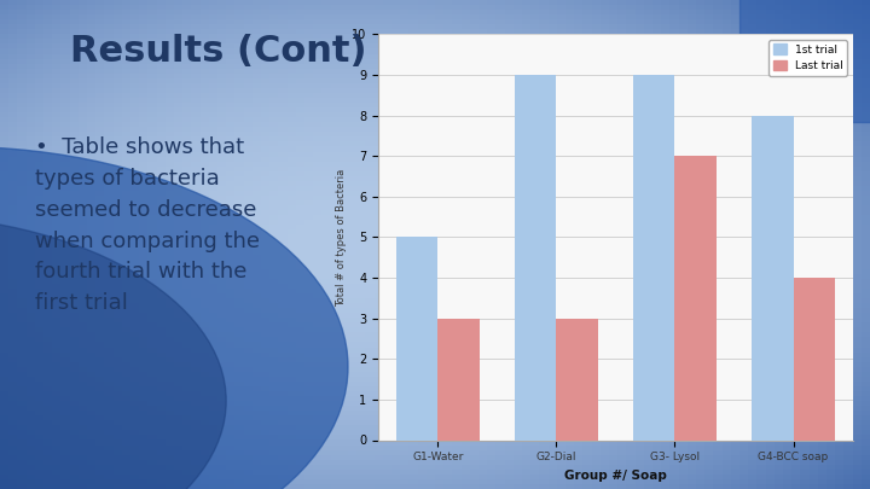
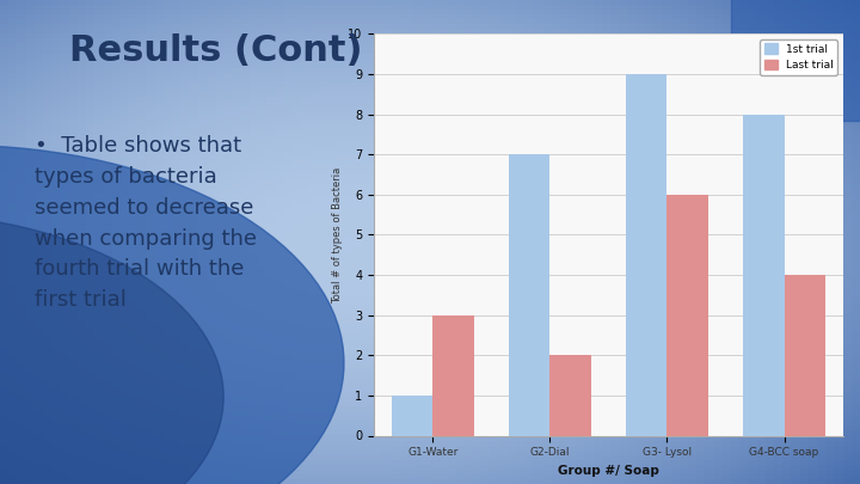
1st trial/G1-Water: 5 -> 1
1st trial/G2-Dial: 9 -> 7
Last trial/G2-Dial: 3 -> 2
Last trial/G3- Lysol: 7 -> 6
